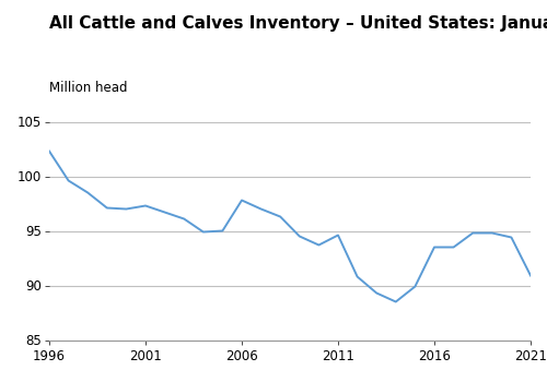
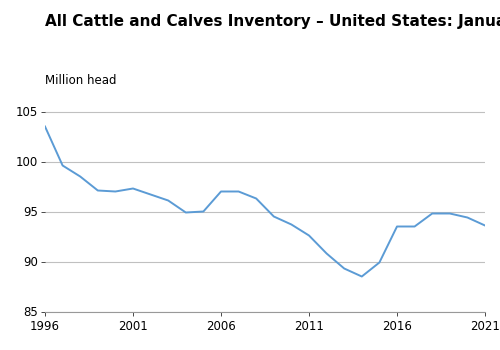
1996: 102.3 -> 103.5
2006: 97.8 -> 97.0
2011: 94.6 -> 92.6
2021: 90.9 -> 93.6
